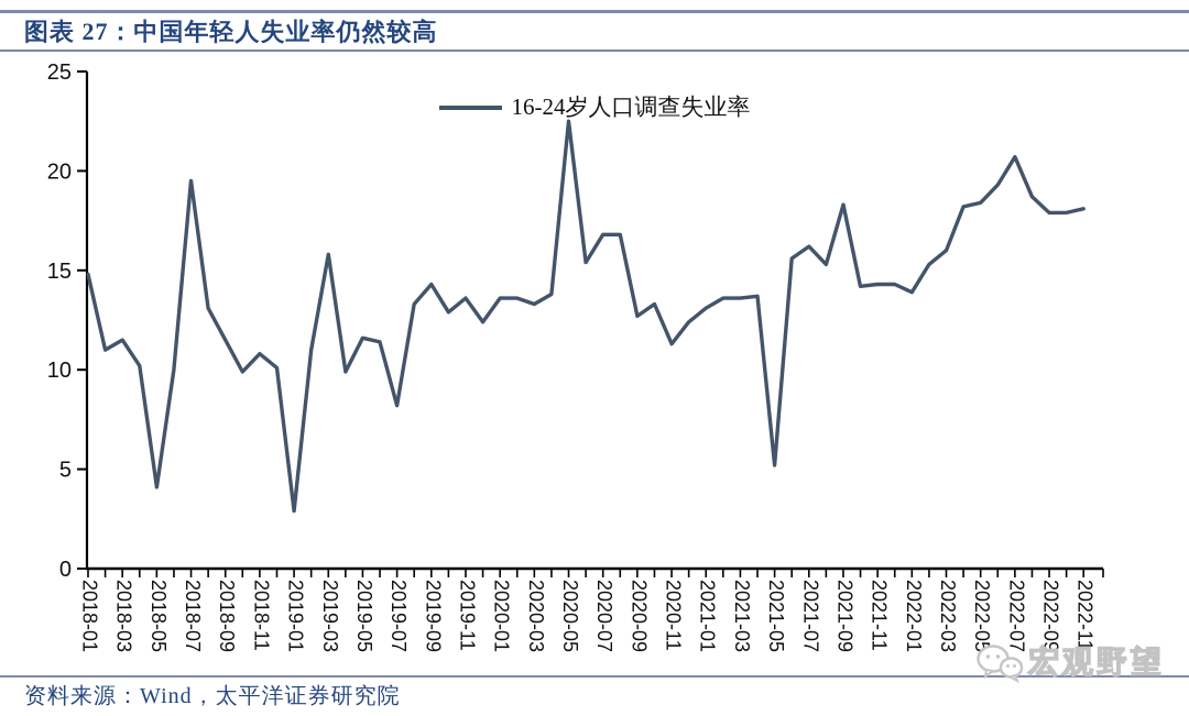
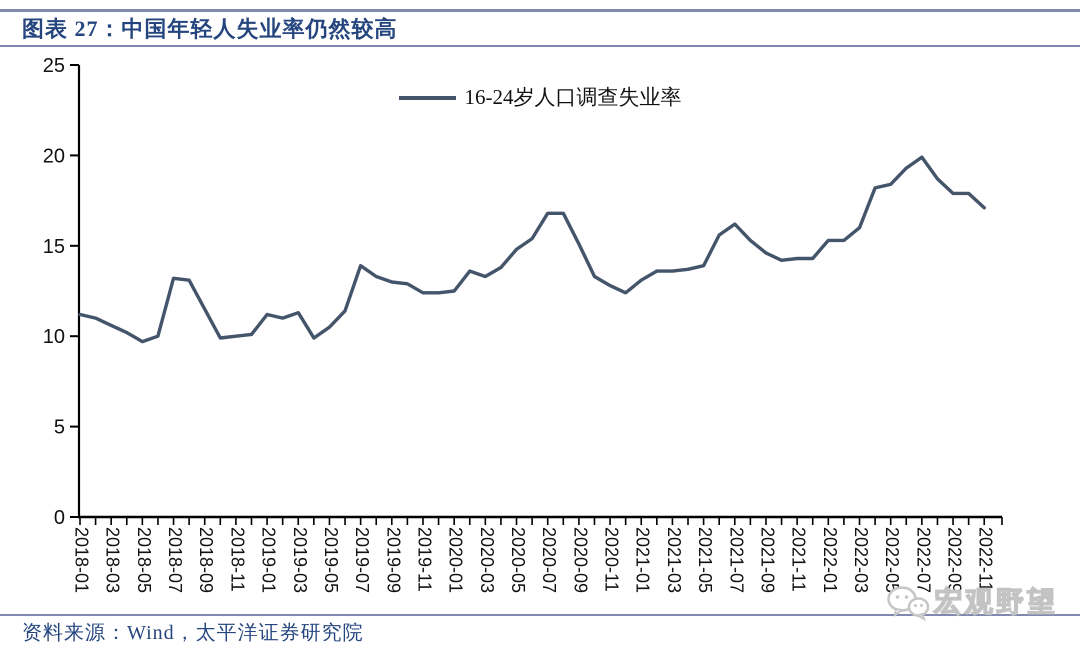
2018-01: 14.8 -> 11.2
2018-03: 11.5 -> 10.6
2018-05: 4.1 -> 9.7
2018-07: 19.5 -> 13.2
2018-11: 10.8 -> 10.0
2019-01: 2.9 -> 11.2
2019-03: 15.8 -> 11.3
2019-05: 11.6 -> 10.5
2019-07: 8.2 -> 13.9
2019-09: 14.3 -> 13.0
2019-11: 13.6 -> 12.4
2020-01: 13.6 -> 12.5
2020-05: 22.5 -> 14.8
2020-09: 12.7 -> 15.1
2020-11: 11.3 -> 12.8
2021-05: 5.2 -> 13.9
2021-09: 18.3 -> 14.6
2022-01: 13.9 -> 15.3
2022-07: 20.7 -> 19.9
2022-11: 18.1 -> 17.1
